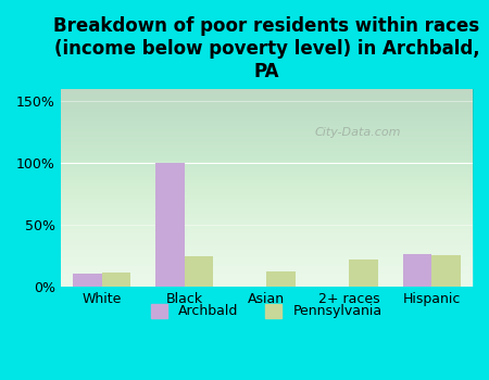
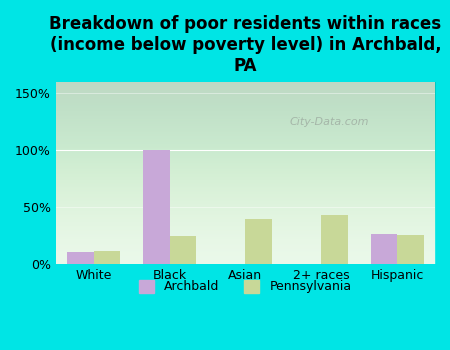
Pennsylvania/Asian: 13% -> 40%
Pennsylvania/2+ races: 22% -> 43%
